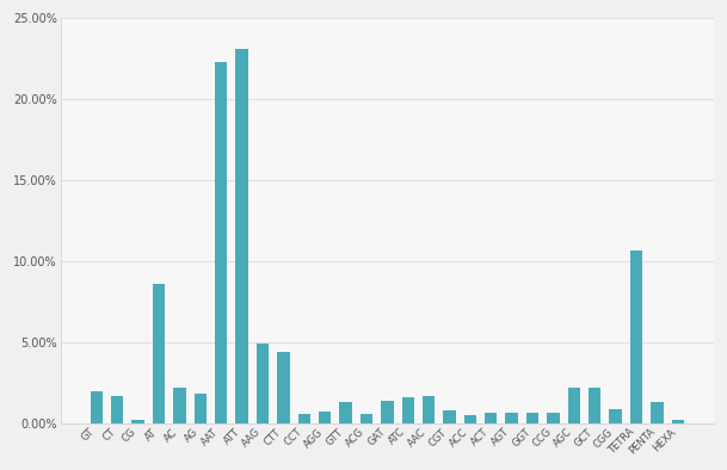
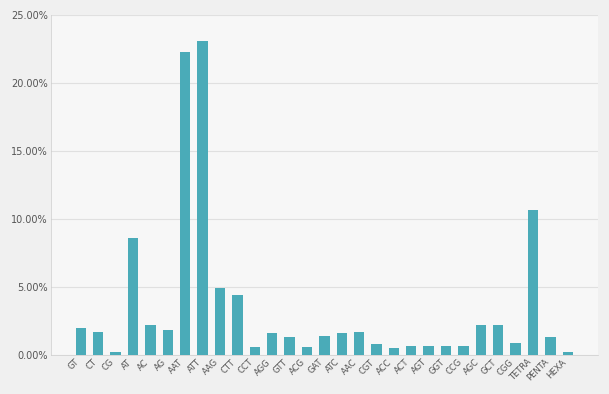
AGG: 0.8% -> 1.6%
